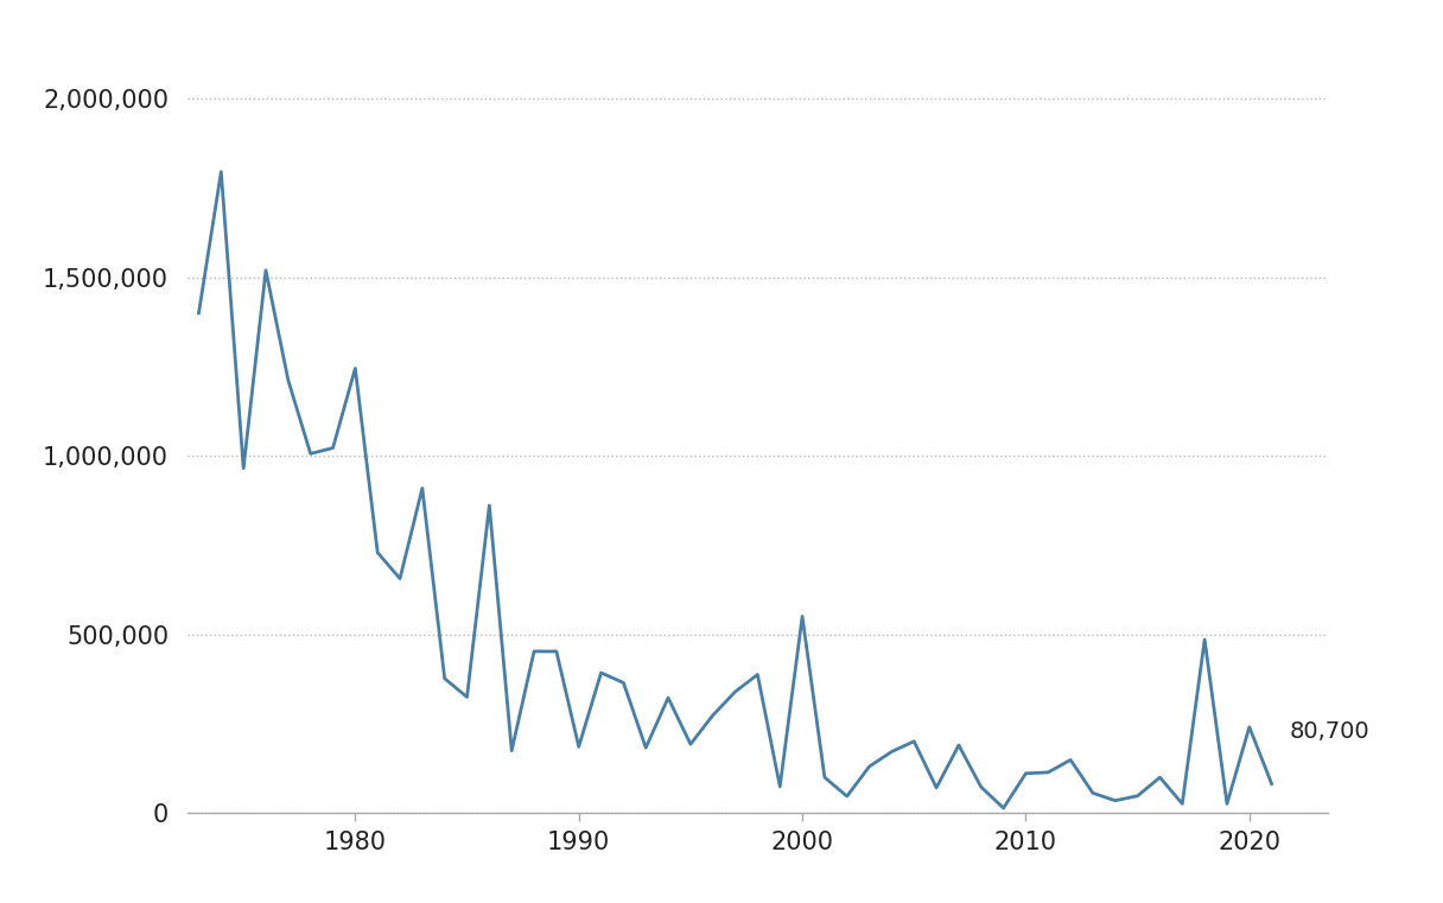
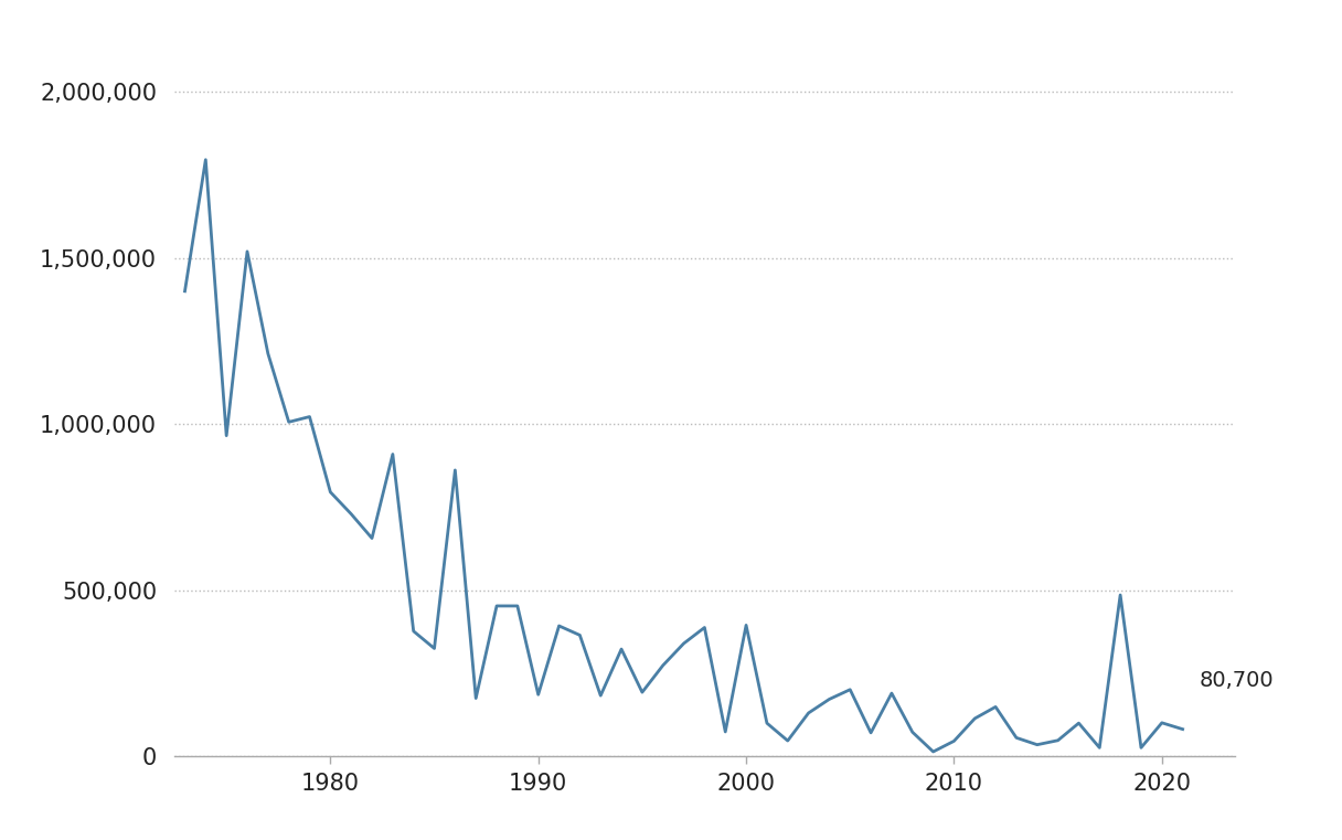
1980: 1,245,000 -> 795,000
2000: 550,000 -> 394,000
2010: 110,000 -> 45,000
2020: 240,000 -> 100,000
